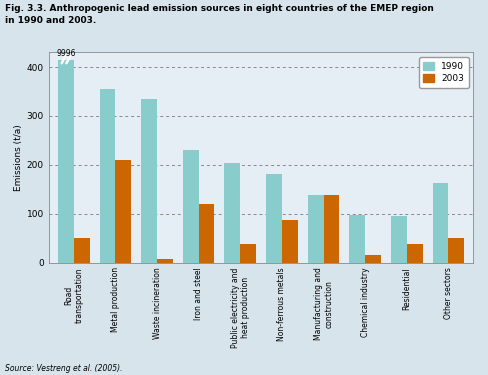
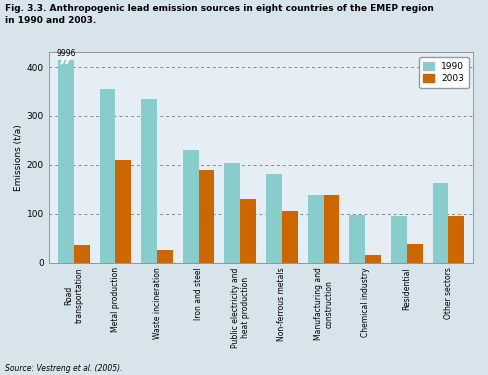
2003/Road transportation: 50 -> 35
2003/Waste incineration: 7 -> 25
2003/Iron and steel: 120 -> 190
2003/Public electricity and heat production: 38 -> 130
2003/Non-ferrous metals: 88 -> 105
2003/Other sectors: 50 -> 95
